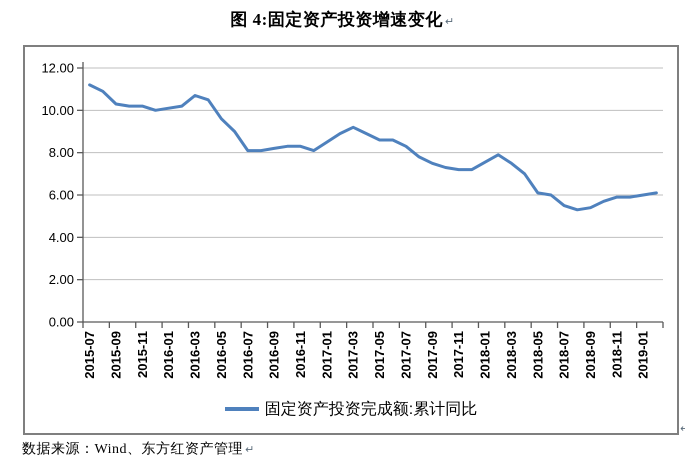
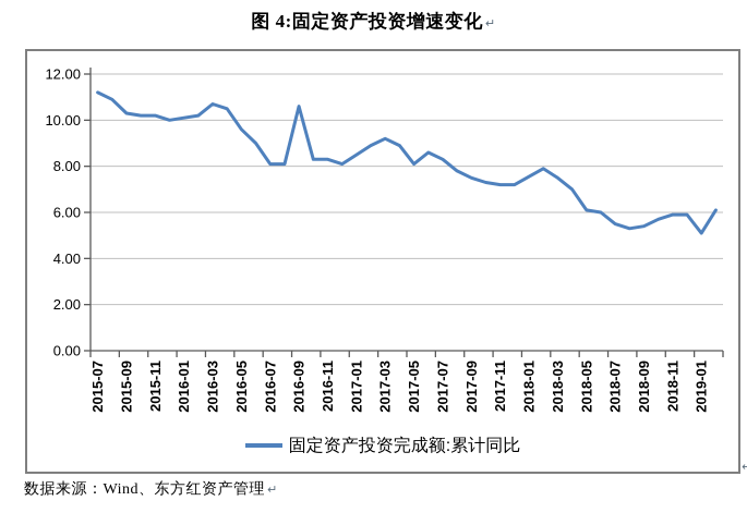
2016-09: 8.2 -> 10.6
2017-05: 8.6 -> 8.1
2019-01: 6.0 -> 5.1
